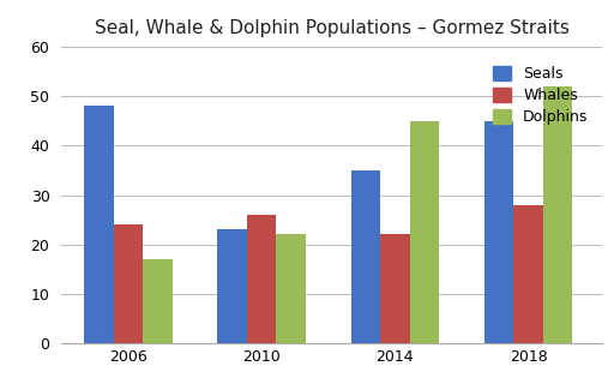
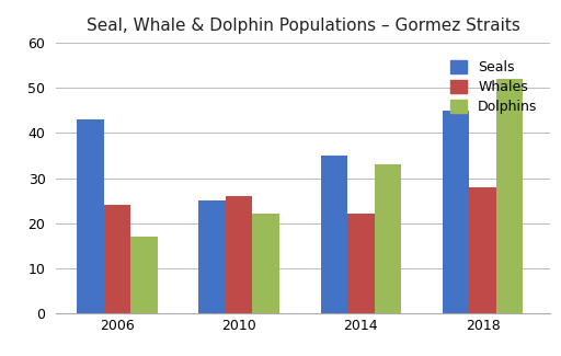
Seals/2006: 48 -> 43
Seals/2010: 23 -> 25
Dolphins/2014: 45 -> 33
